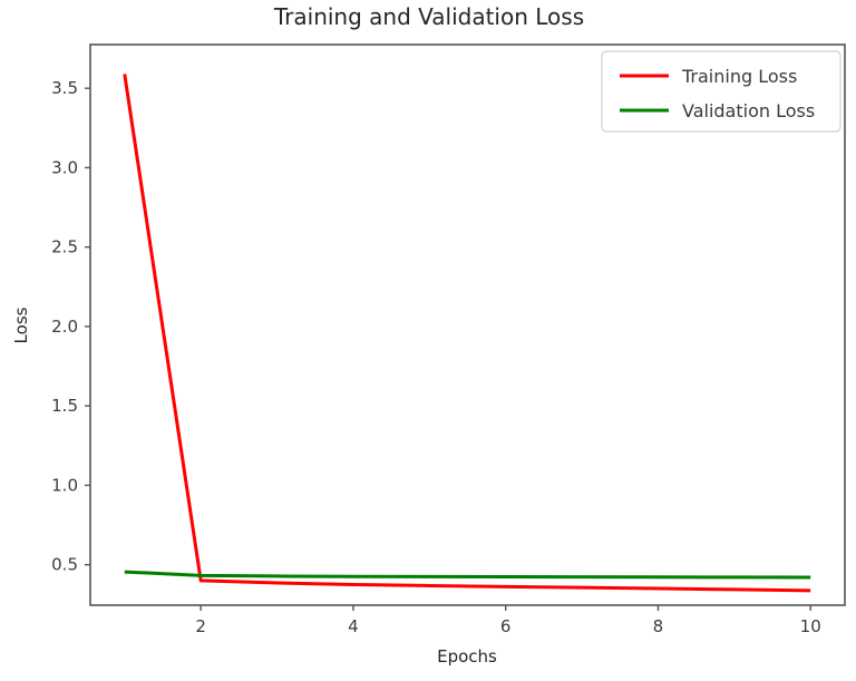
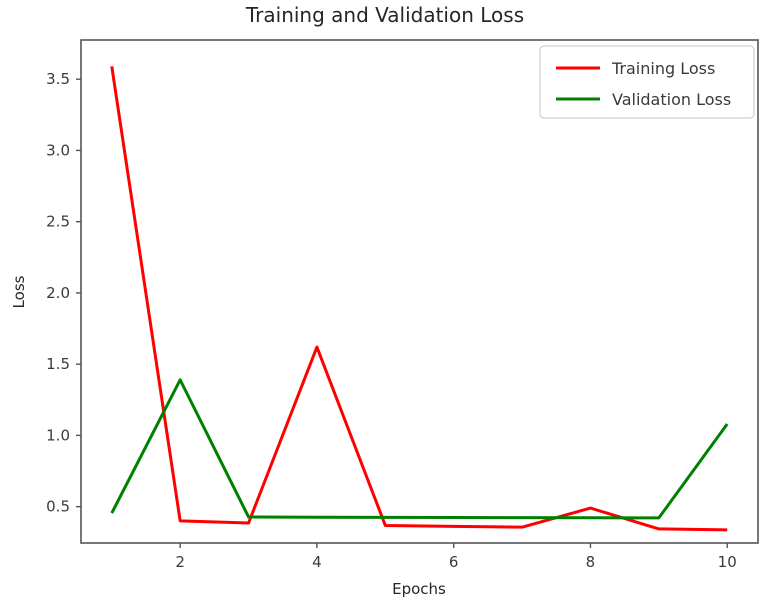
Validation Loss/2: 0.43 -> 1.39
Training Loss/4: 0.38 -> 1.62
Training Loss/8: 0.35 -> 0.49
Validation Loss/10: 0.42 -> 1.08
